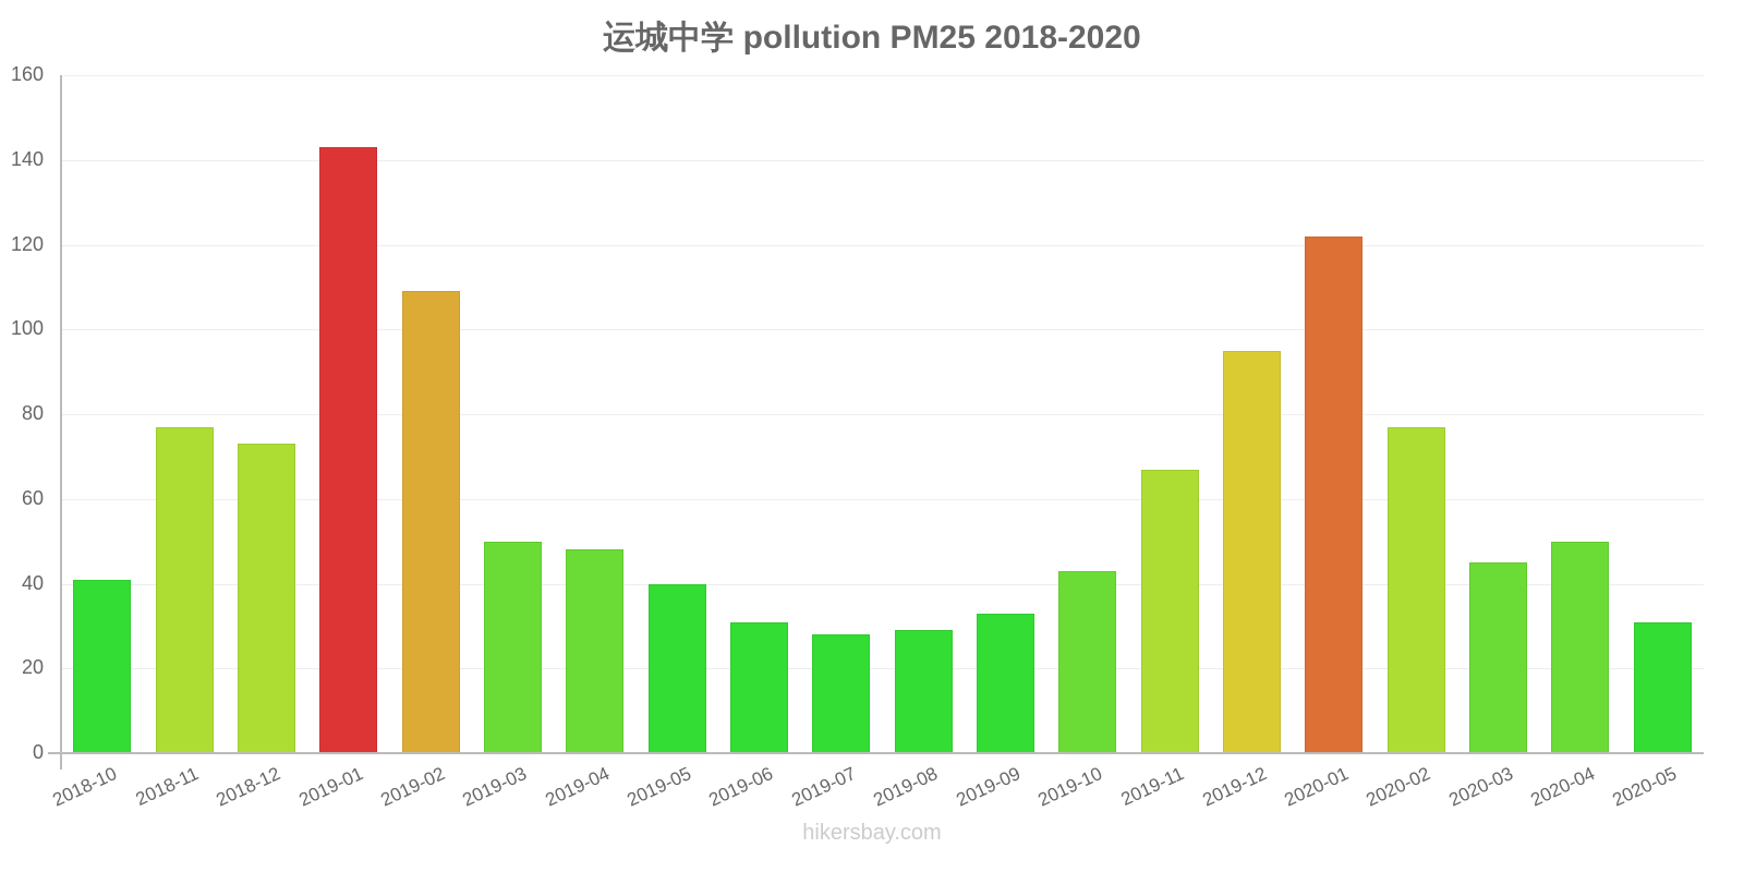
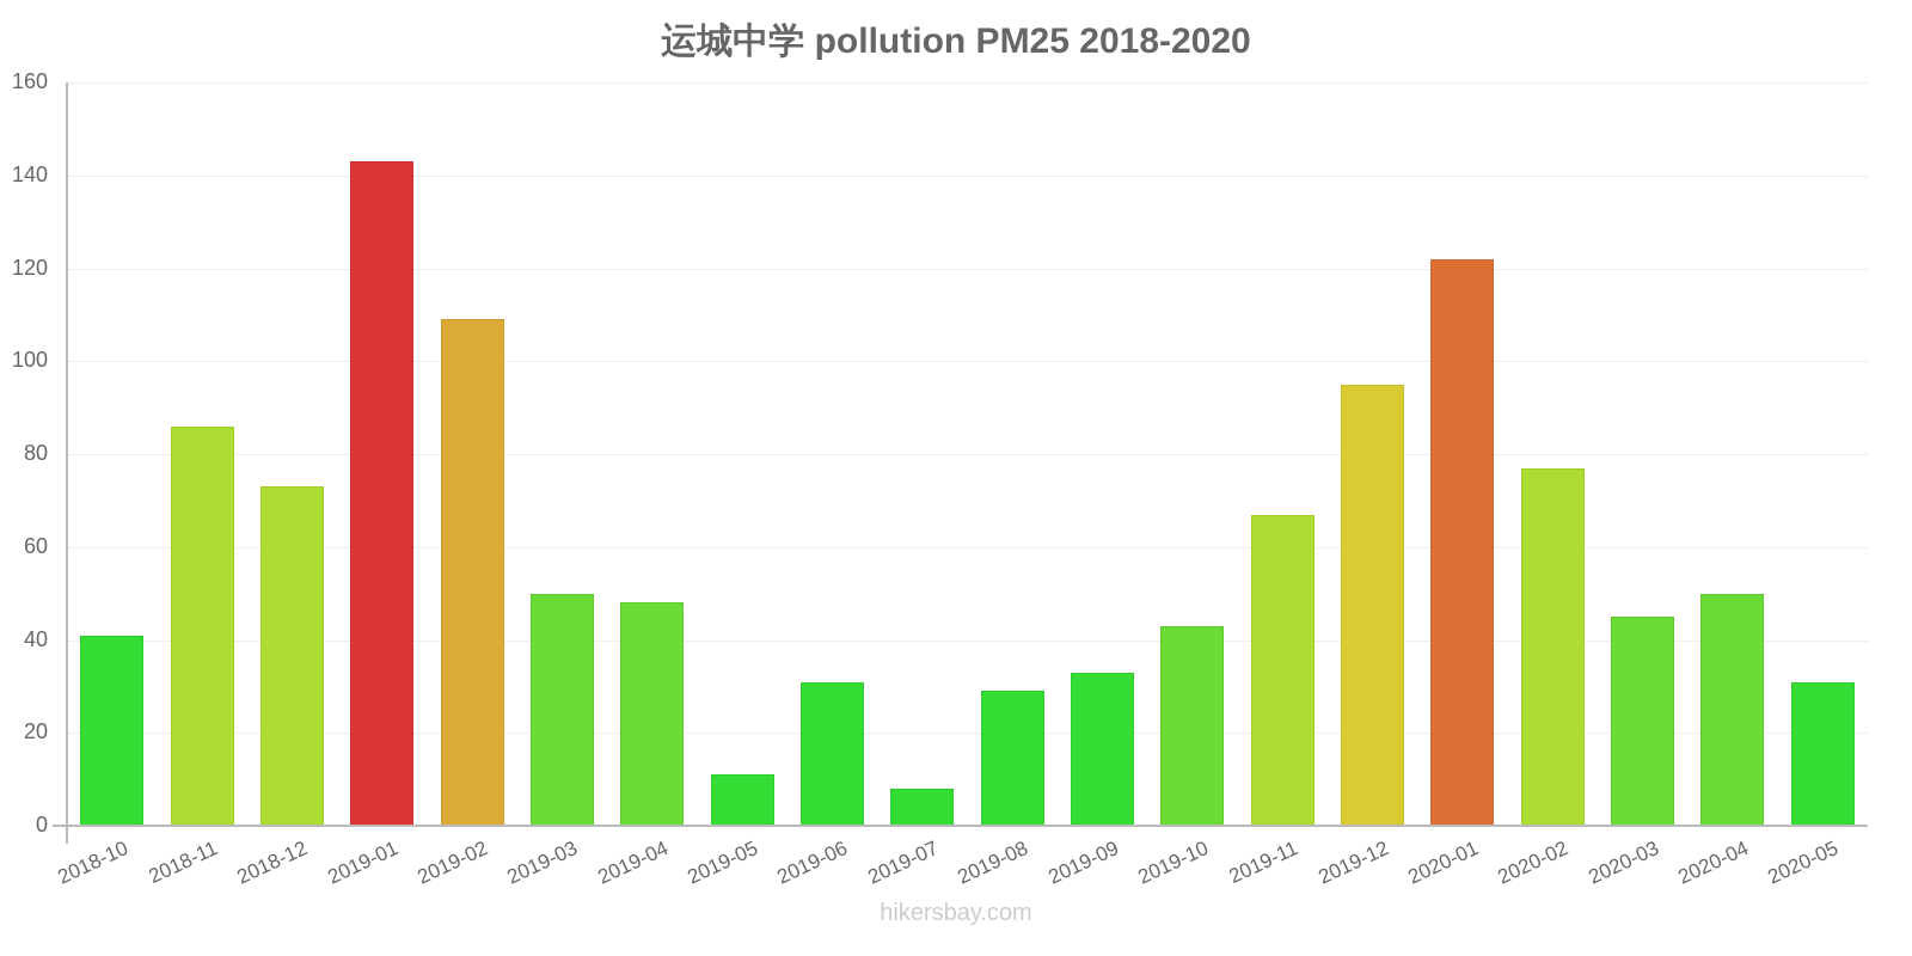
2018-11: 77 -> 86
2019-05: 40 -> 11
2019-07: 28 -> 8
